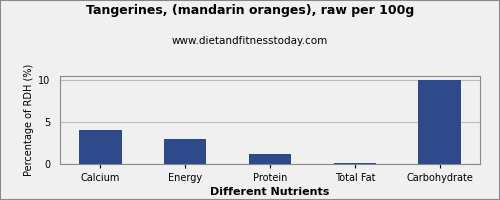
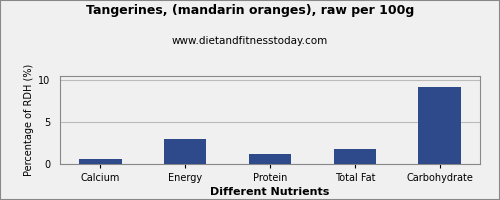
Calcium: 4.0 -> 0.6
Total Fat: 0.1 -> 1.8
Carbohydrate: 10.0 -> 9.2
